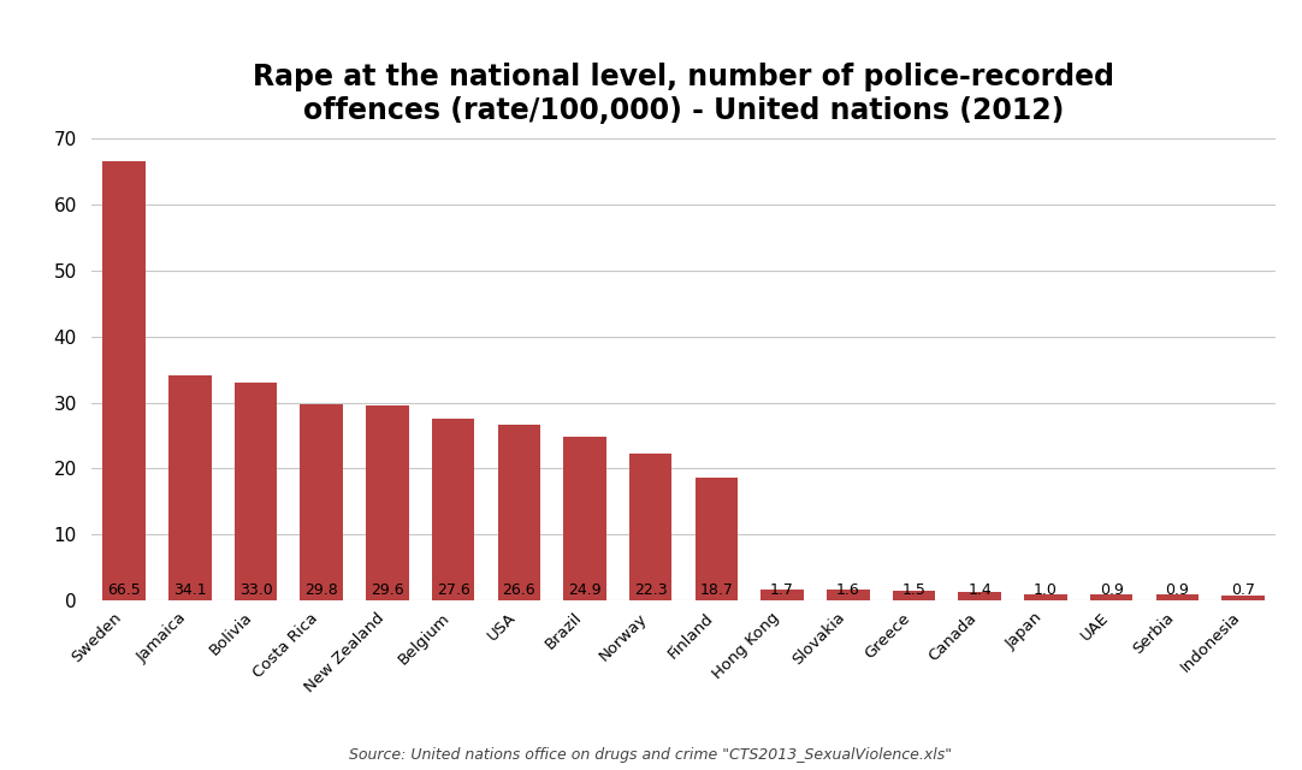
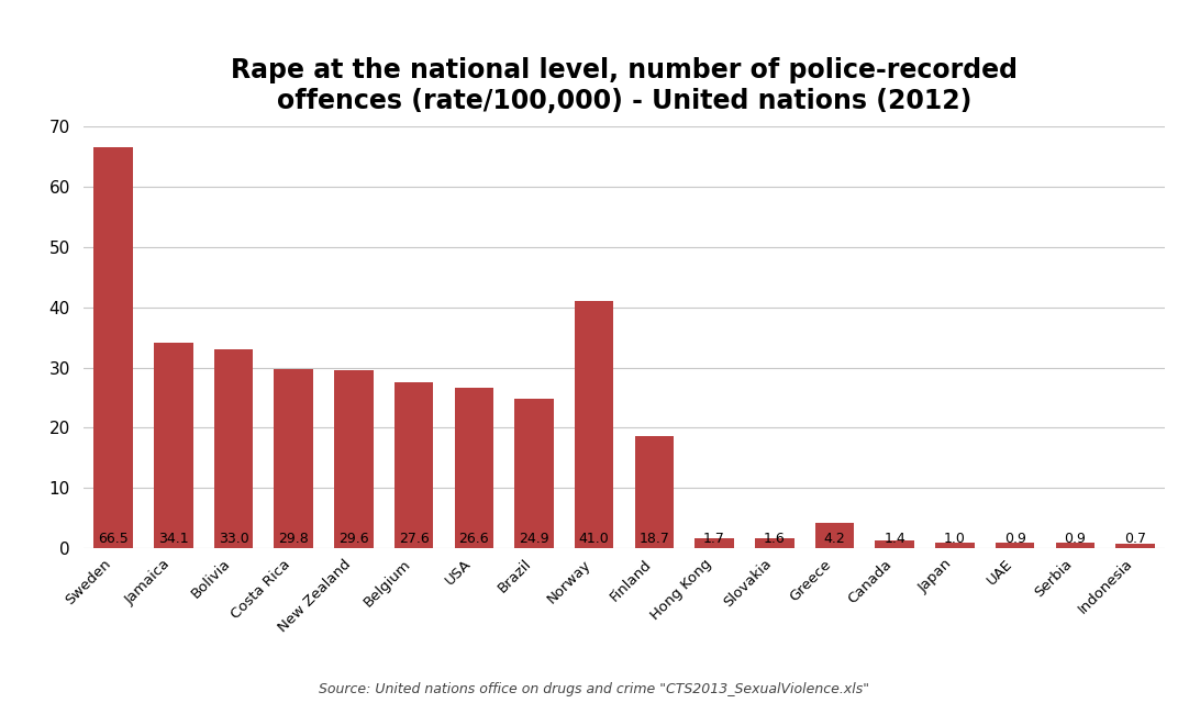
Norway: 22.3 -> 41.0
Greece: 1.5 -> 4.2
